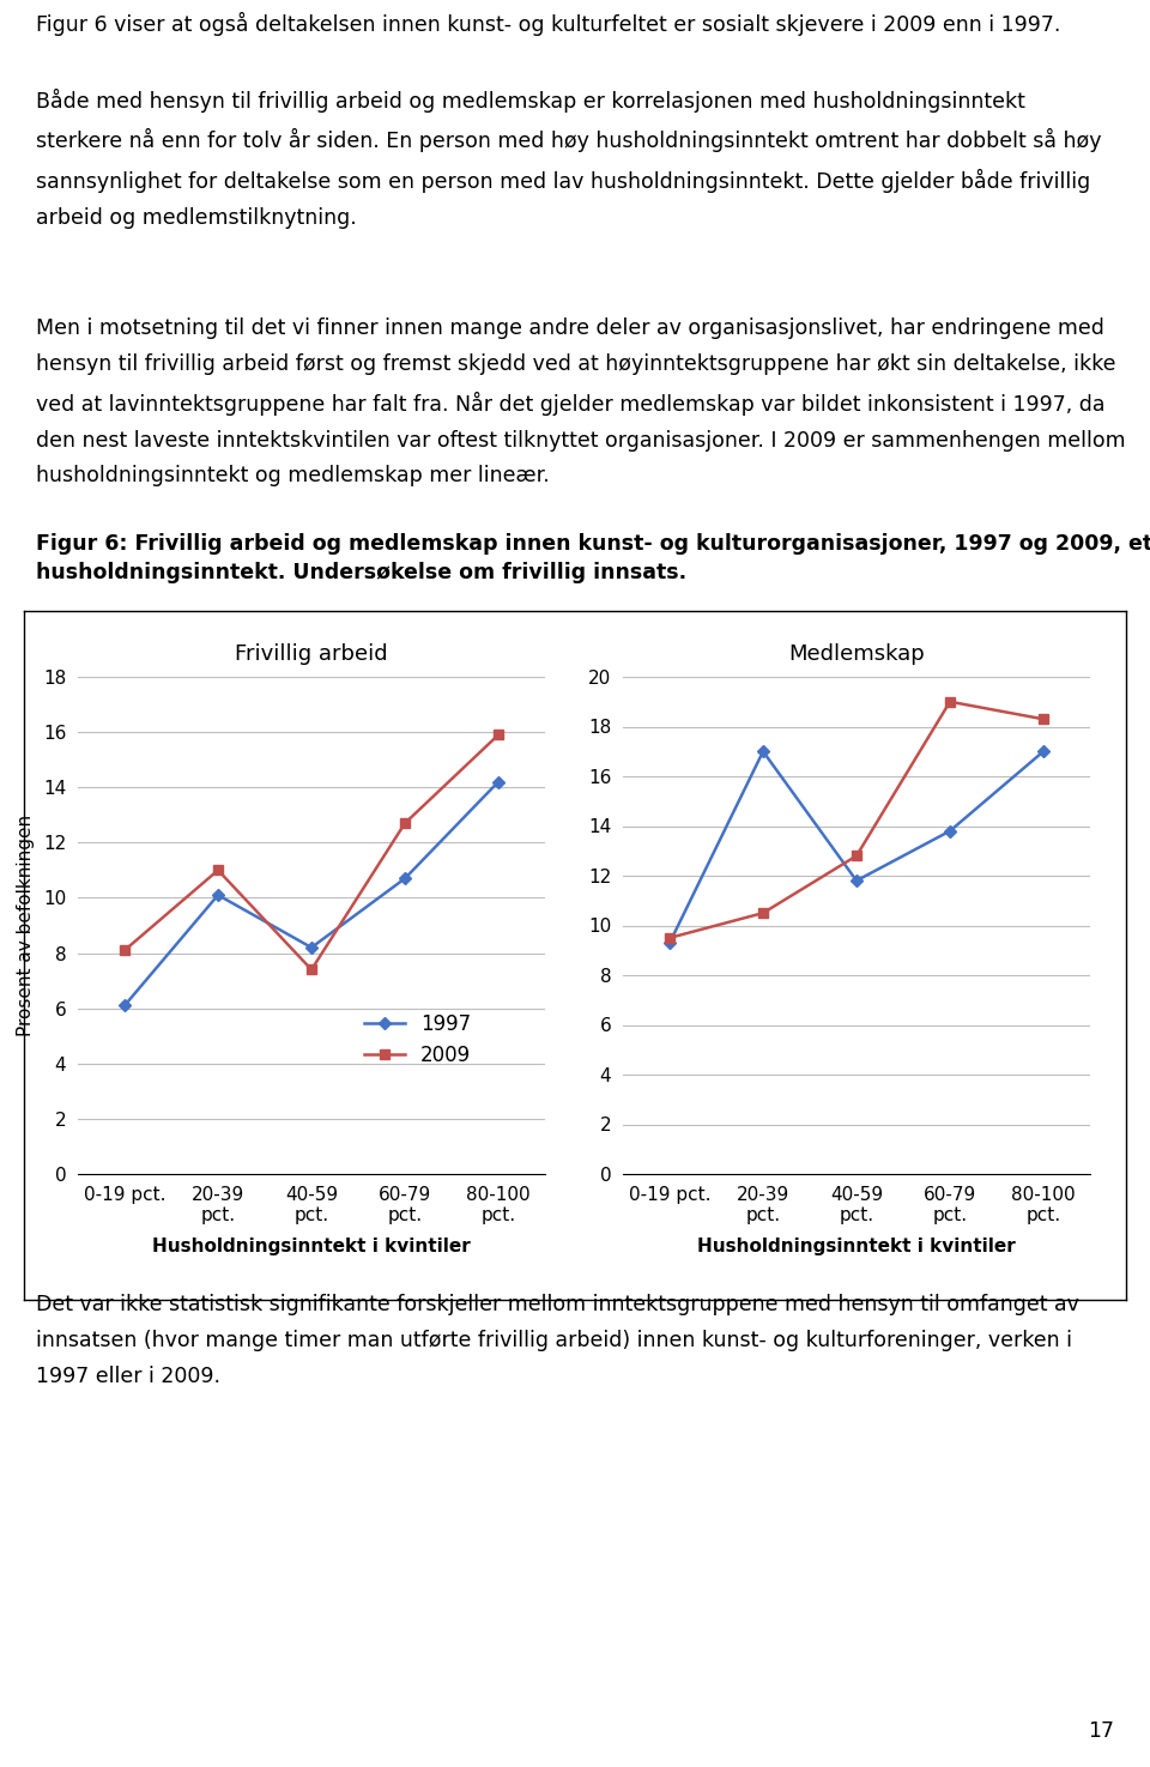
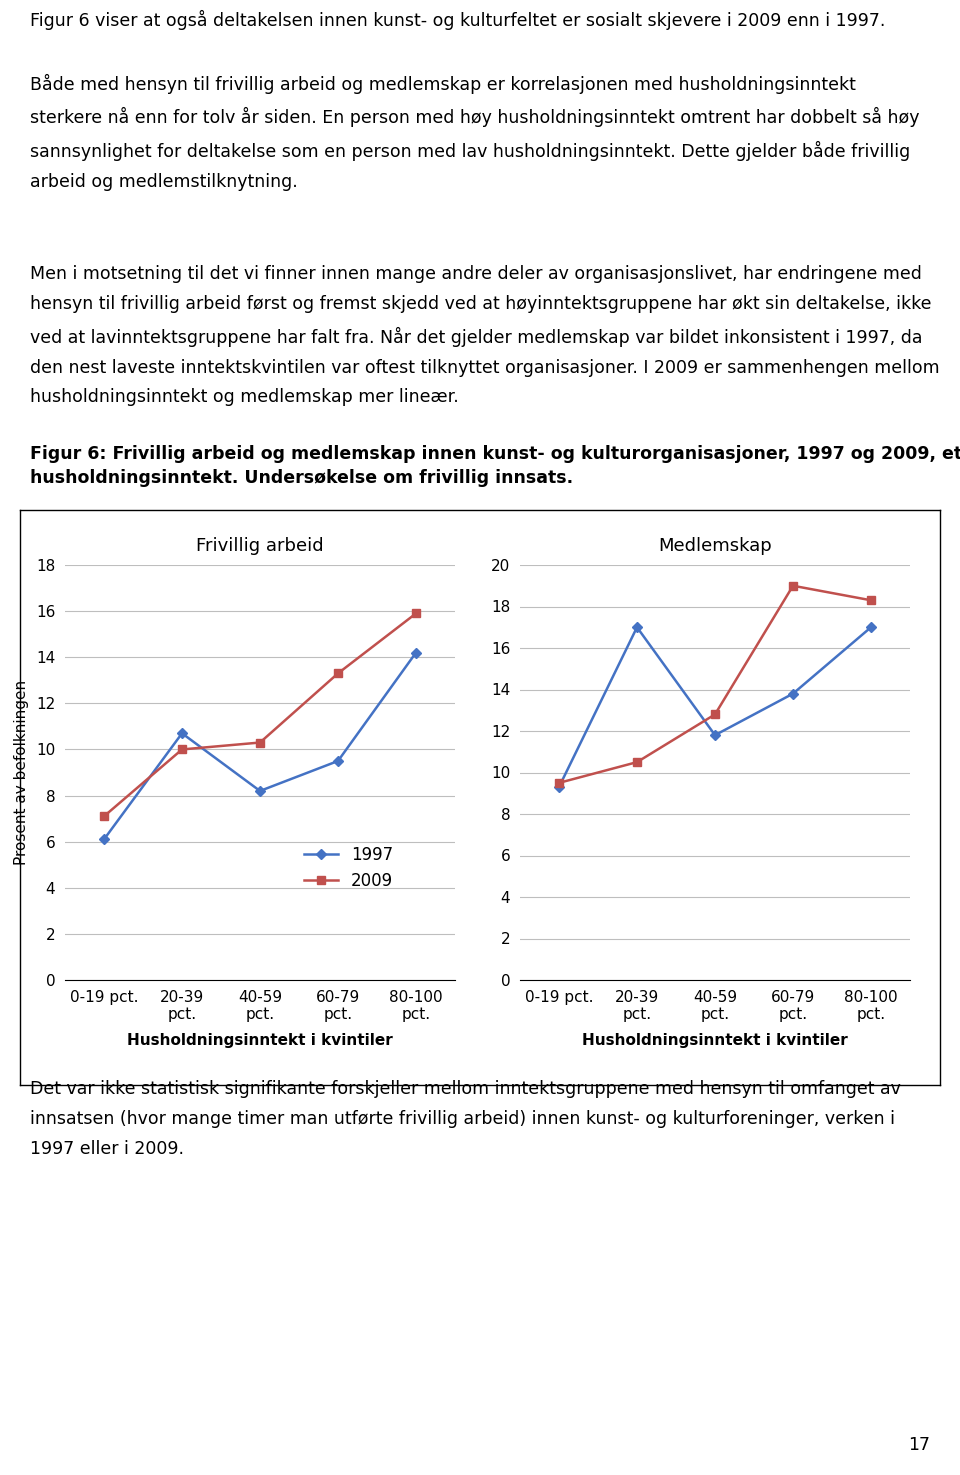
Frivillig arbeid/2009/0-19 pct.: 8.1 -> 7.1
Frivillig arbeid/1997/20-39 pct.: 10.1 -> 10.7
Frivillig arbeid/2009/20-39 pct.: 11.0 -> 10.0
Frivillig arbeid/2009/40-59 pct.: 7.4 -> 10.3
Frivillig arbeid/1997/60-79 pct.: 10.7 -> 9.5
Frivillig arbeid/2009/60-79 pct.: 12.7 -> 13.3
